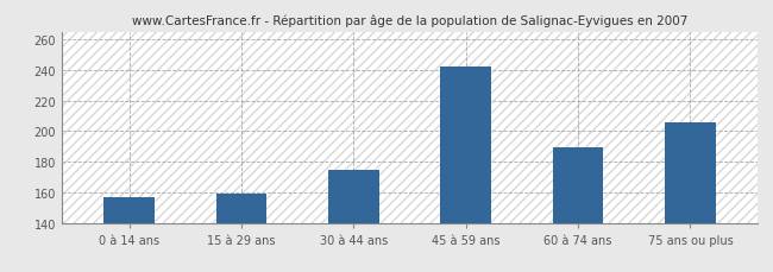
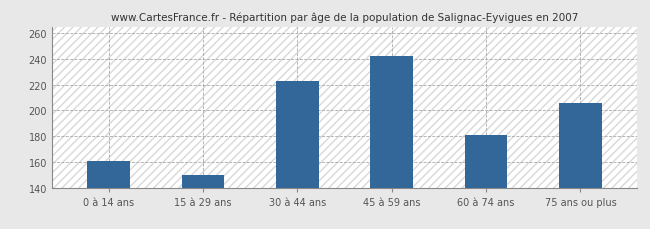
0 à 14 ans: 157 -> 161
15 à 29 ans: 159 -> 150
30 à 44 ans: 175 -> 223
60 à 74 ans: 189 -> 181
